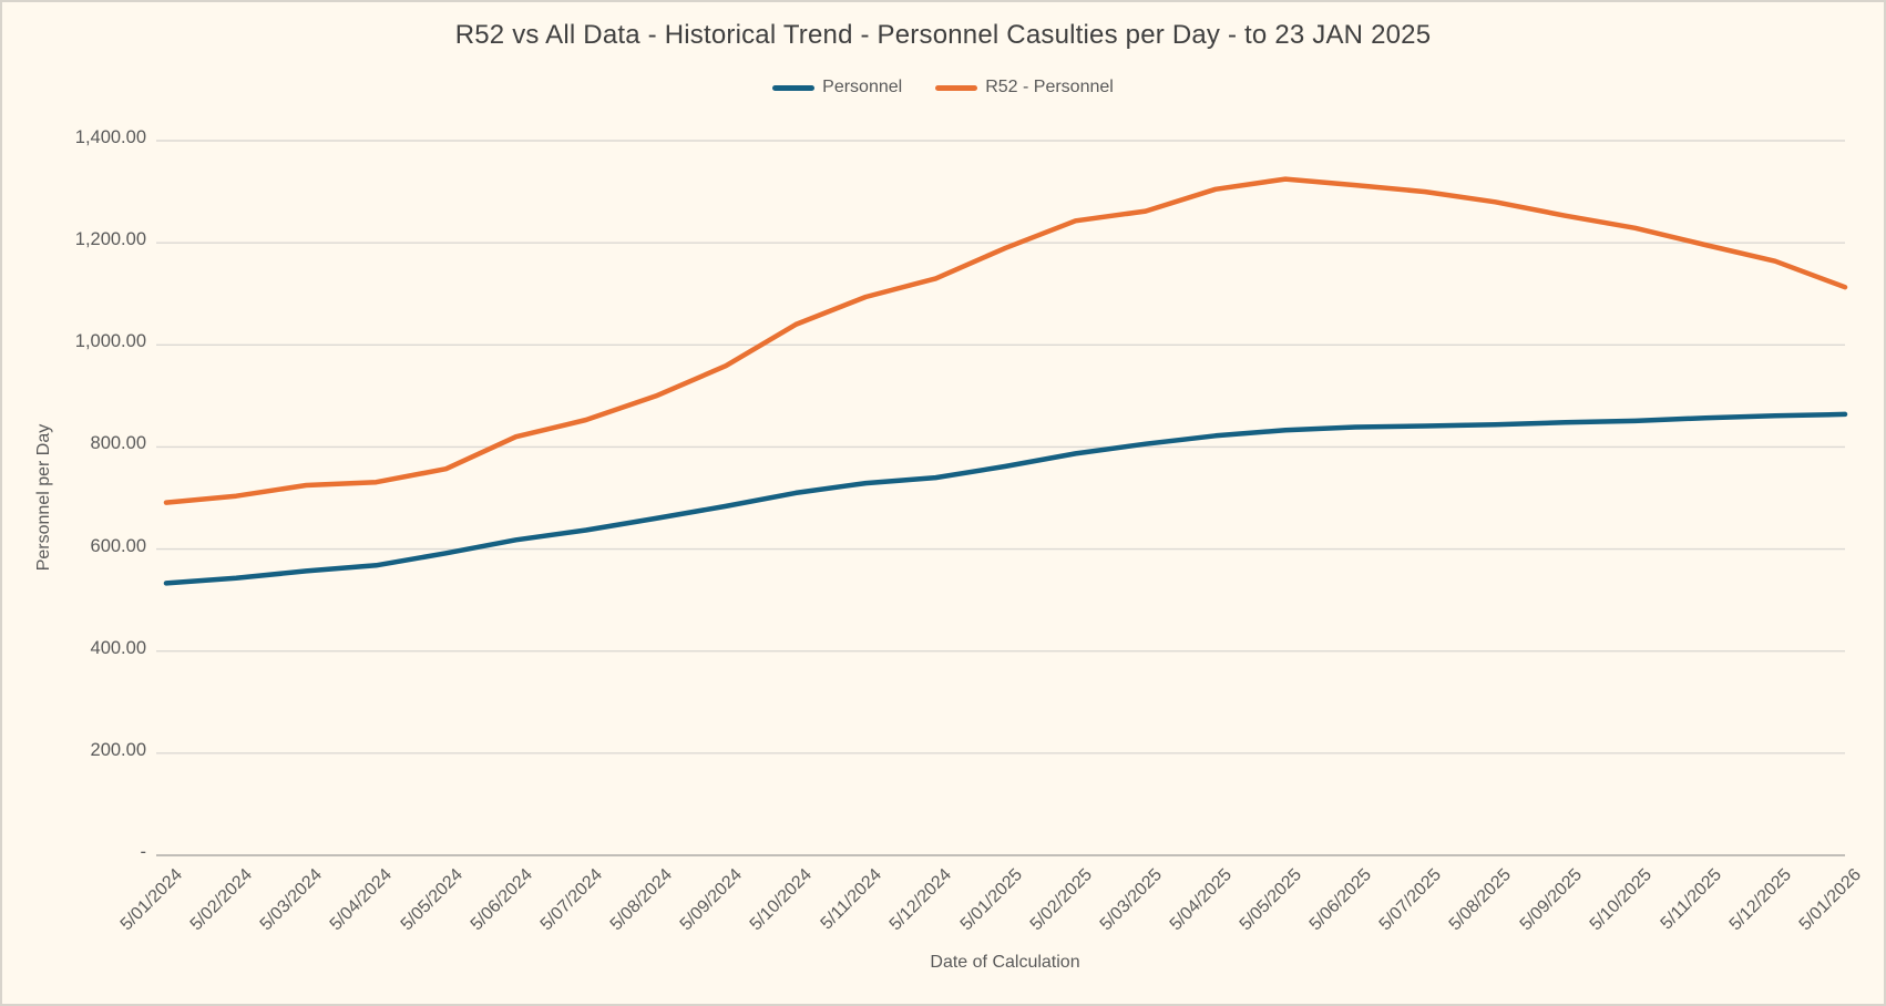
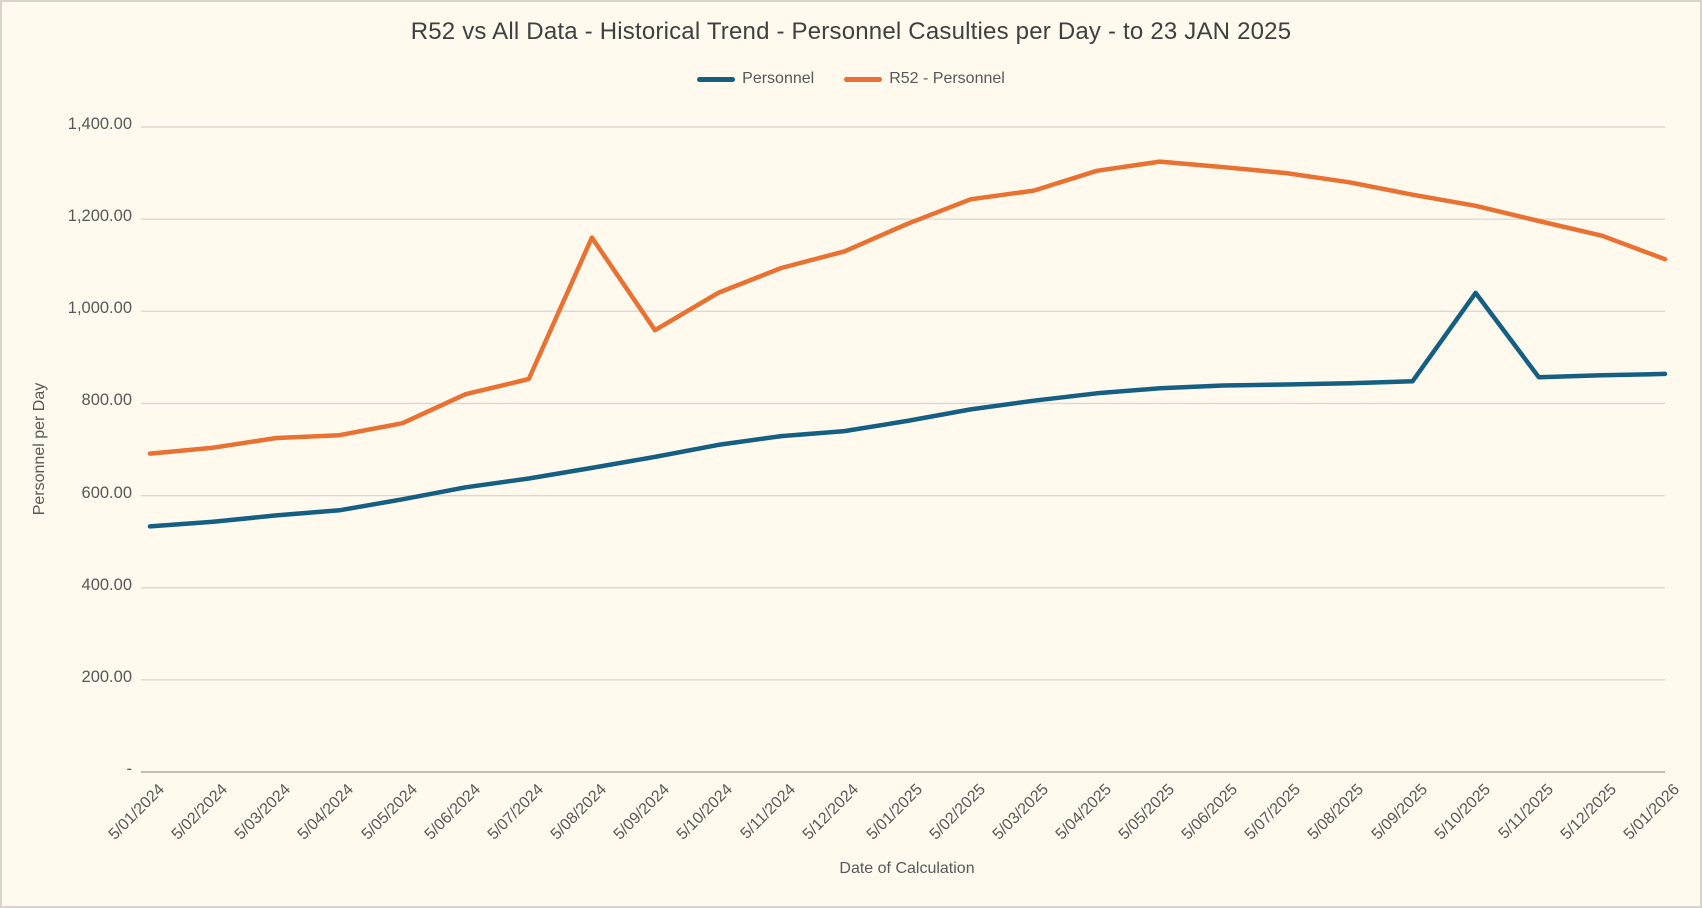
R52 - Personnel/5/08/2024: 900 -> 1160
Personnel/5/10/2025: 850 -> 1040
